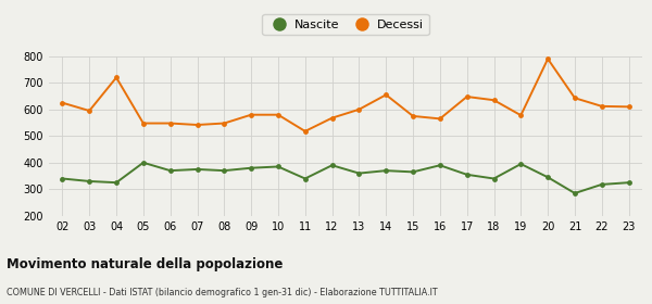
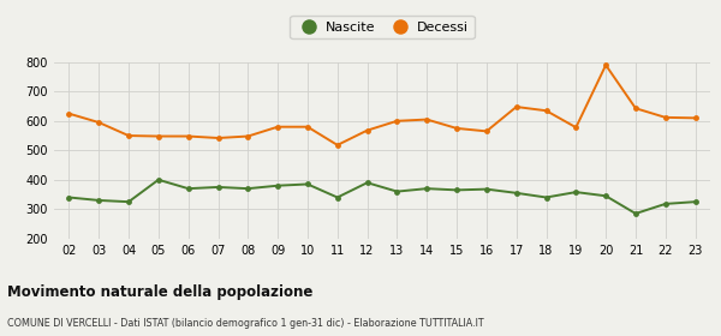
Decessi/04: 720 -> 550
Decessi/14: 655 -> 605
Nascite/16: 390 -> 368
Nascite/19: 395 -> 358
